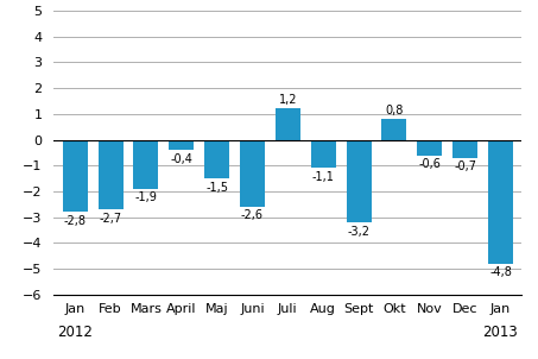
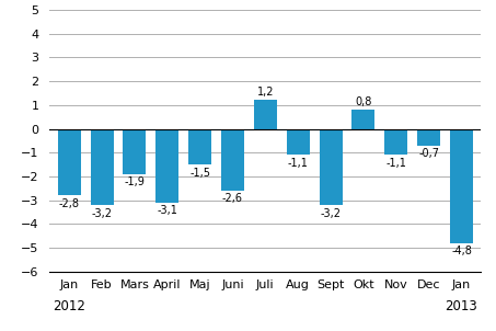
Feb: -2,7 -> -3,2
April: -0,4 -> -3,1
Nov: -0,6 -> -1,1
